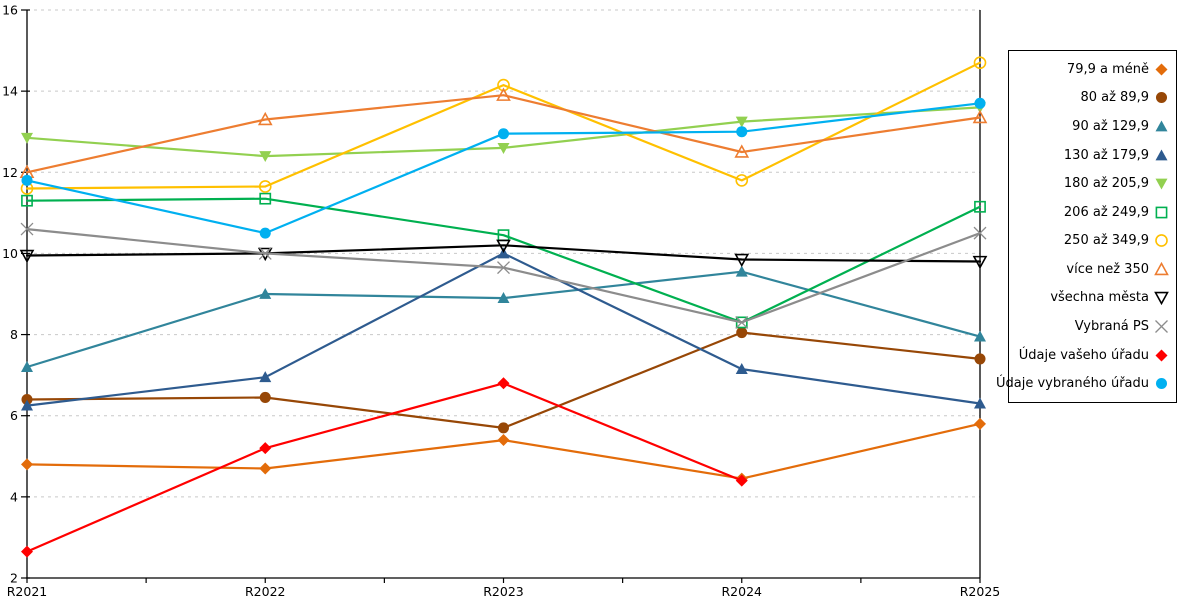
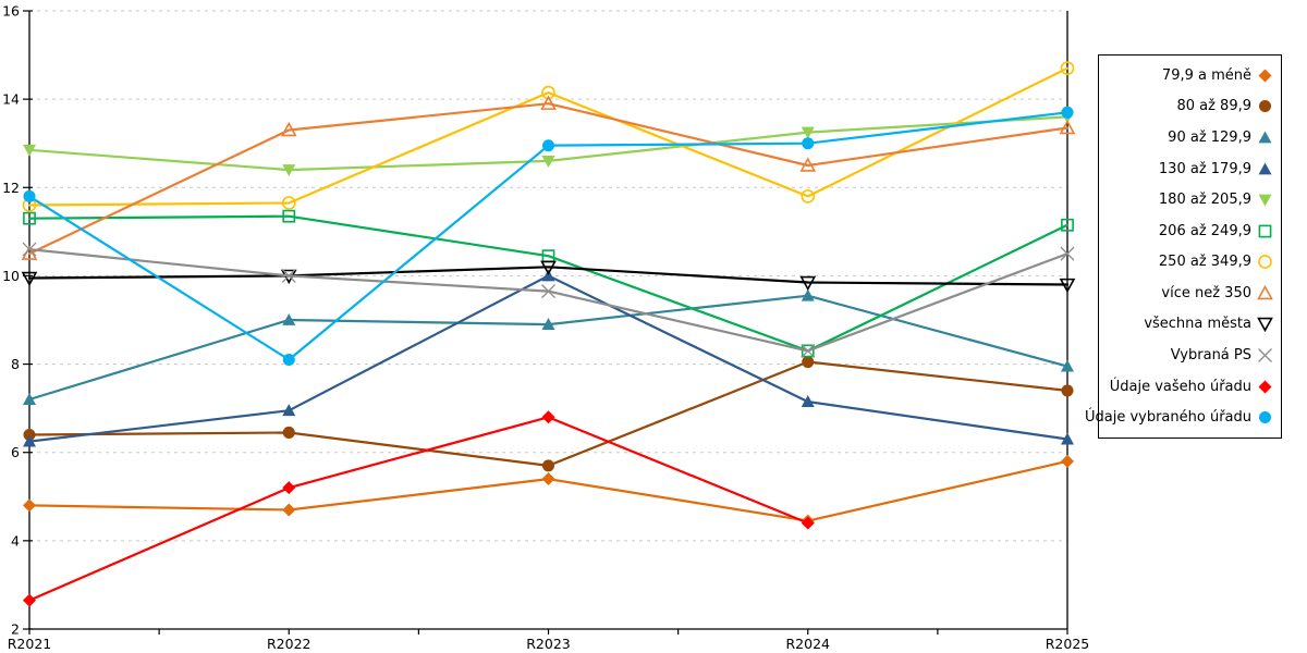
více než 350/R2021: 12.0 -> 10.5
Údaje vybraného úřadu/R2022: 10.5 -> 8.1
